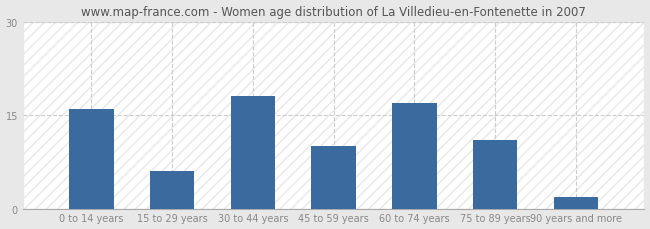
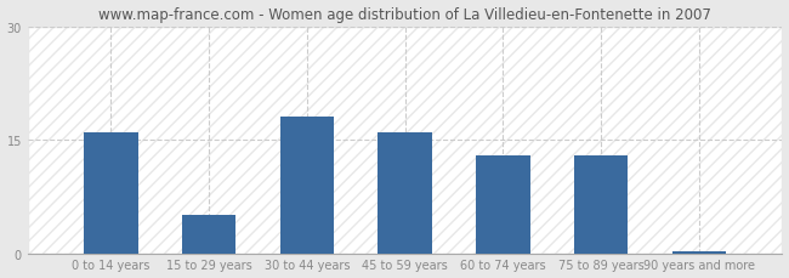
15 to 29 years: 6.0 -> 5.0
45 to 59 years: 10.0 -> 16.0
60 to 74 years: 17.0 -> 13.0
75 to 89 years: 11.0 -> 13.0
90 years and more: 1.8 -> 0.3
